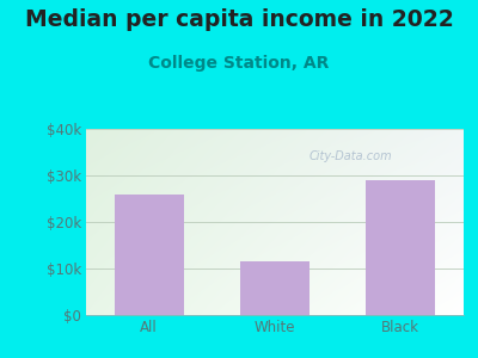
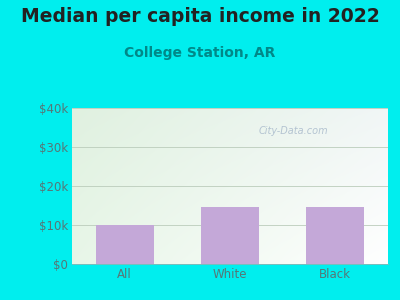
All: $26.0k -> $10.0k
White: $11.5k -> $14.5k
Black: $29.0k -> $14.5k
